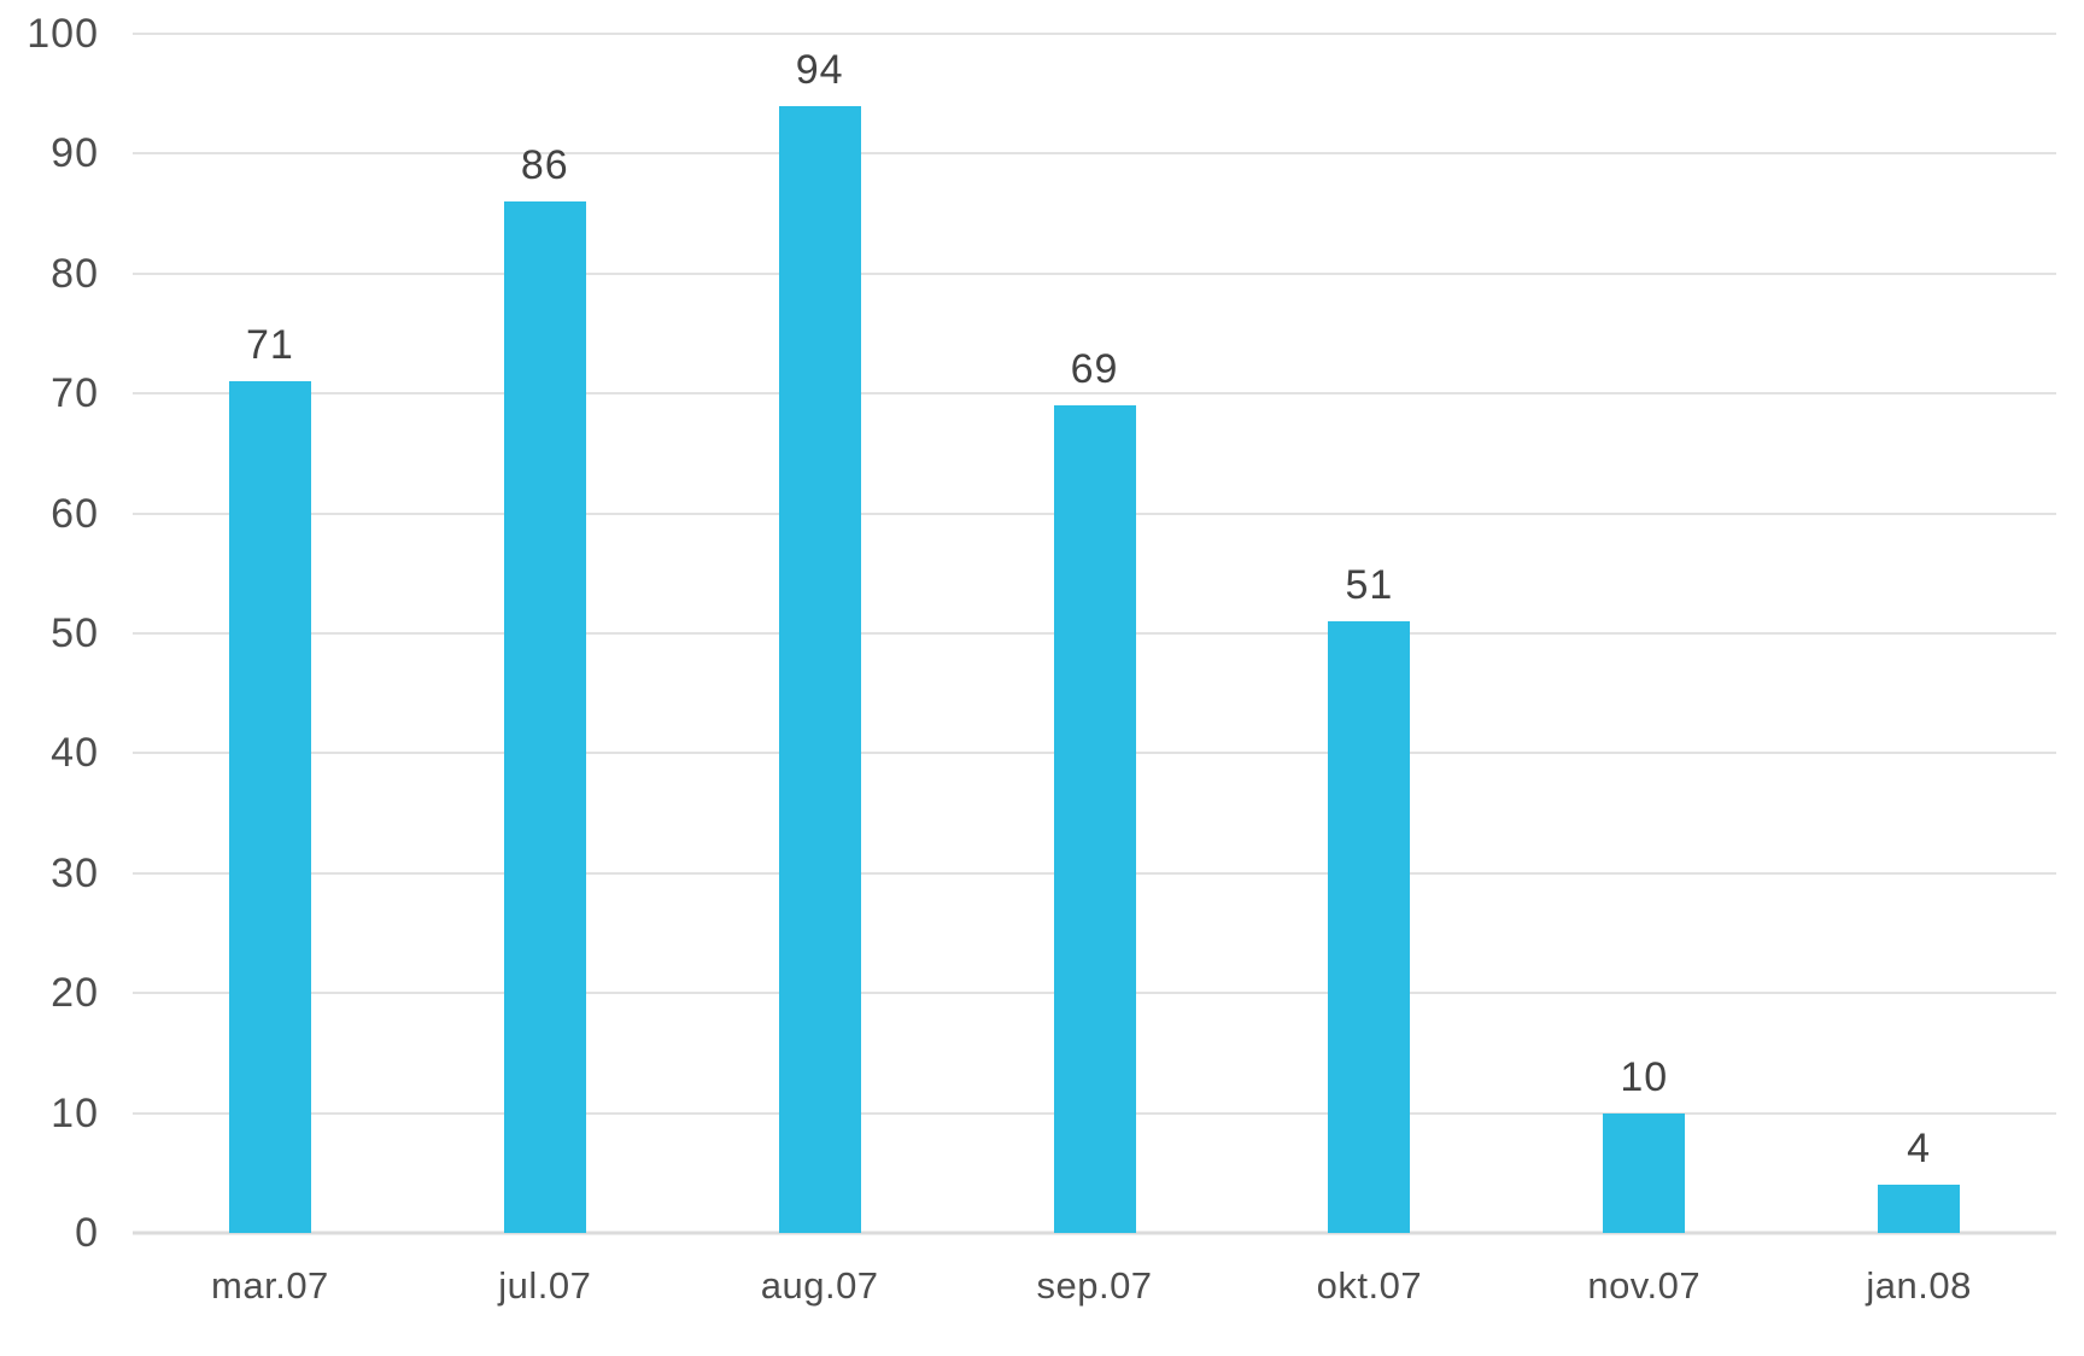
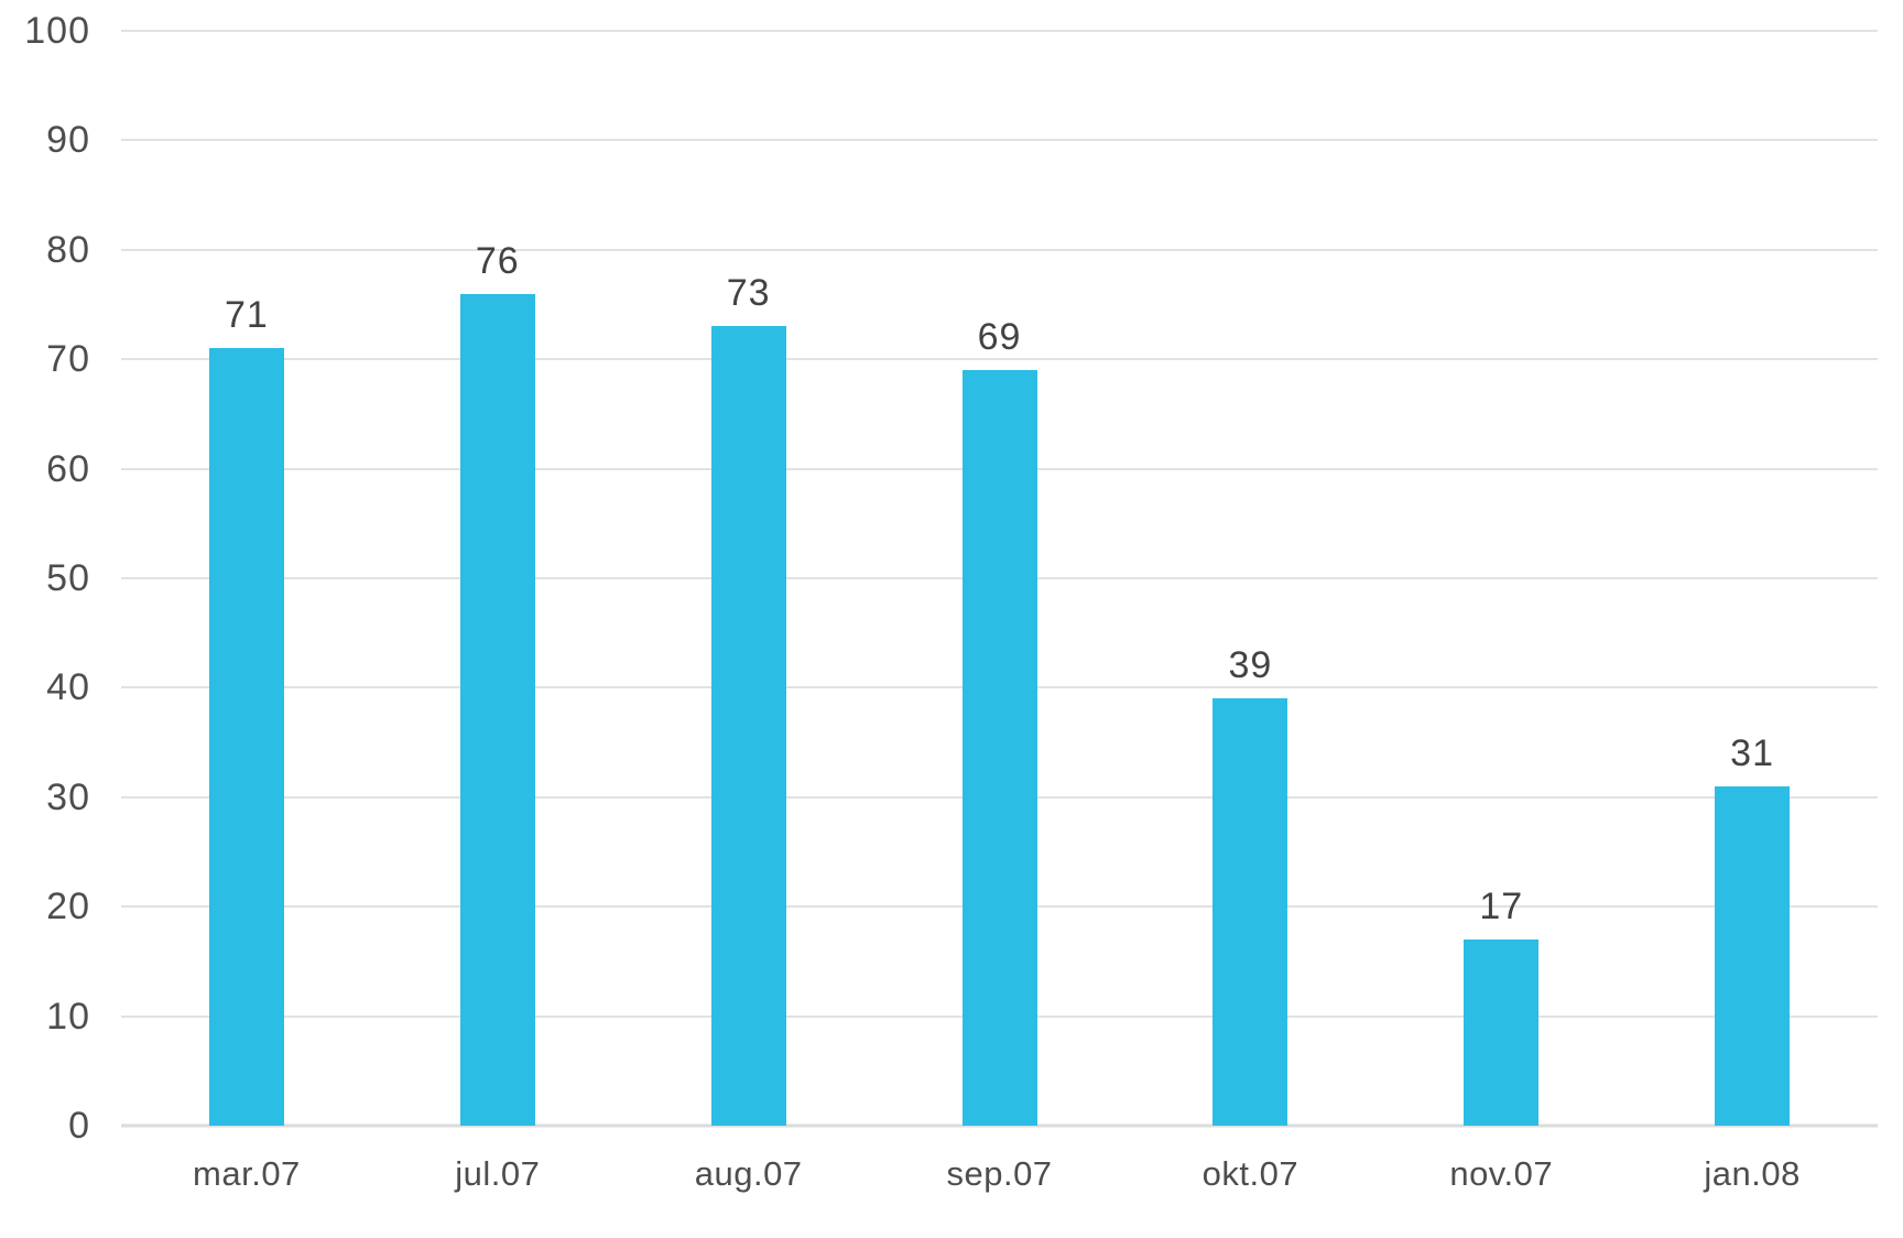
jul.07: 86 -> 76
aug.07: 94 -> 73
okt.07: 51 -> 39
nov.07: 10 -> 17
jan.08: 4 -> 31
